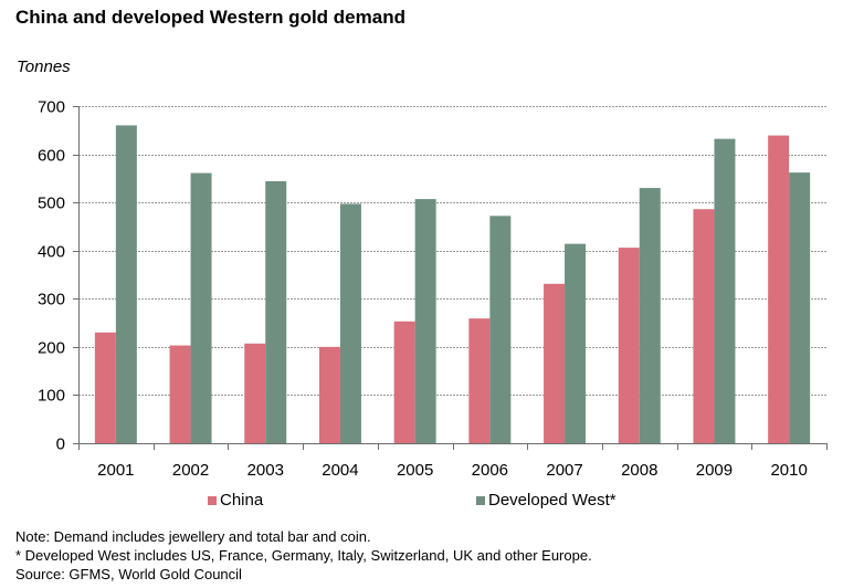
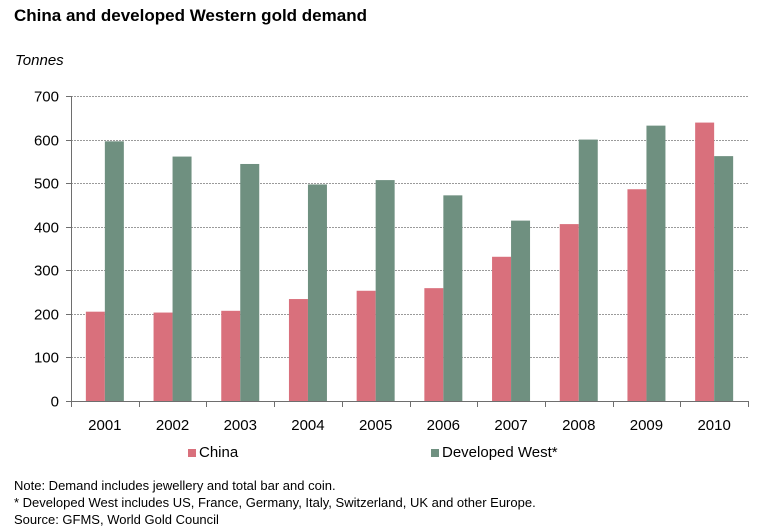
China/2001: 230 -> 200
Developed West*/2001: 660 -> 600
China/2004: 200 -> 230
Developed West*/2008: 530 -> 600
